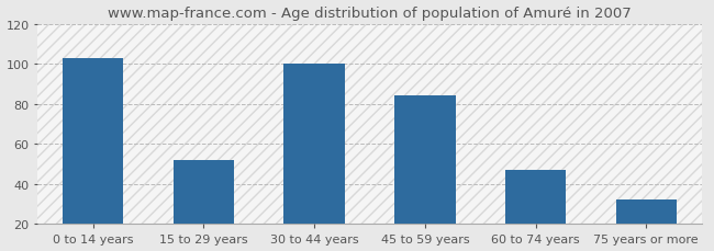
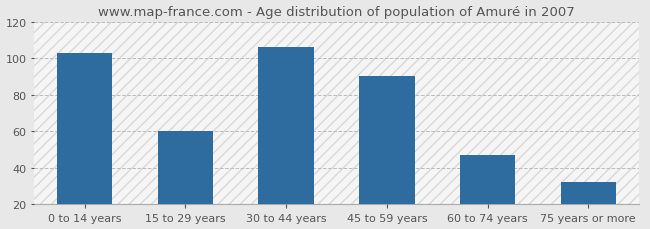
15 to 29 years: 52 -> 60
30 to 44 years: 100 -> 106
45 to 59 years: 84 -> 90
